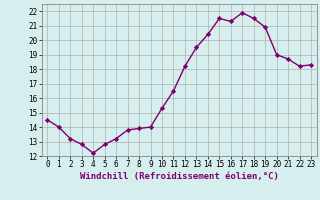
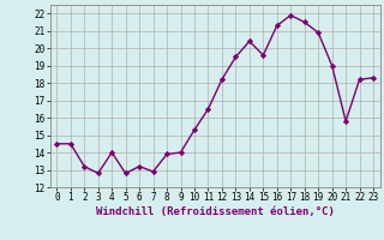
1: 14.0 -> 14.5
4: 12.2 -> 14.0
7: 13.8 -> 12.9
15: 21.5 -> 19.6
21: 18.7 -> 15.8
